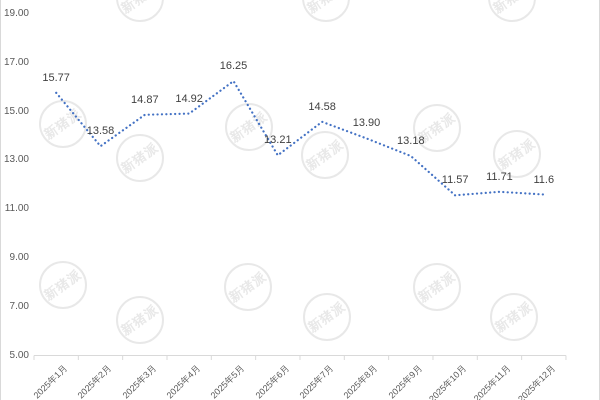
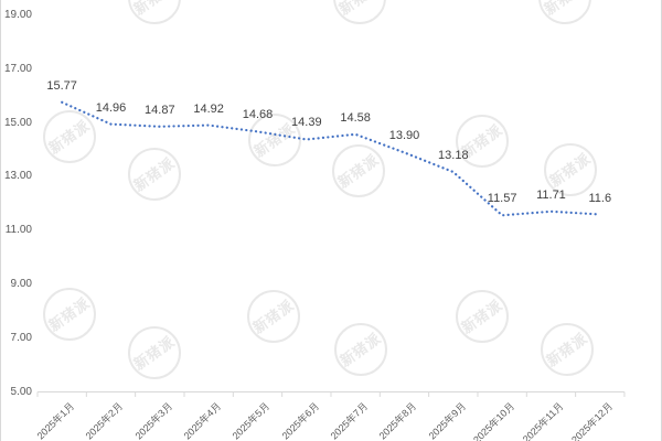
2025年2月: 13.58 -> 14.96
2025年5月: 16.25 -> 14.68
2025年6月: 13.21 -> 14.39
